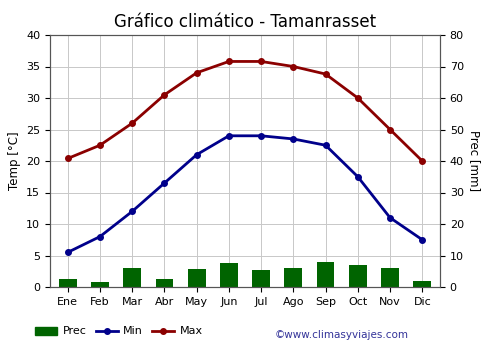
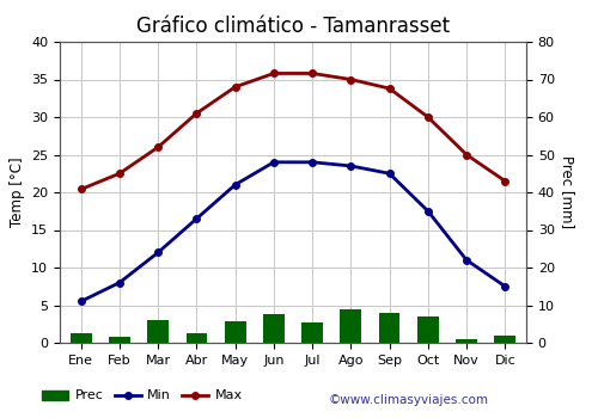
Prec/Ago: 3.0 -> 4.5
Prec/Nov: 3.0 -> 0.5
Max/Dic: 20.0 -> 21.5
